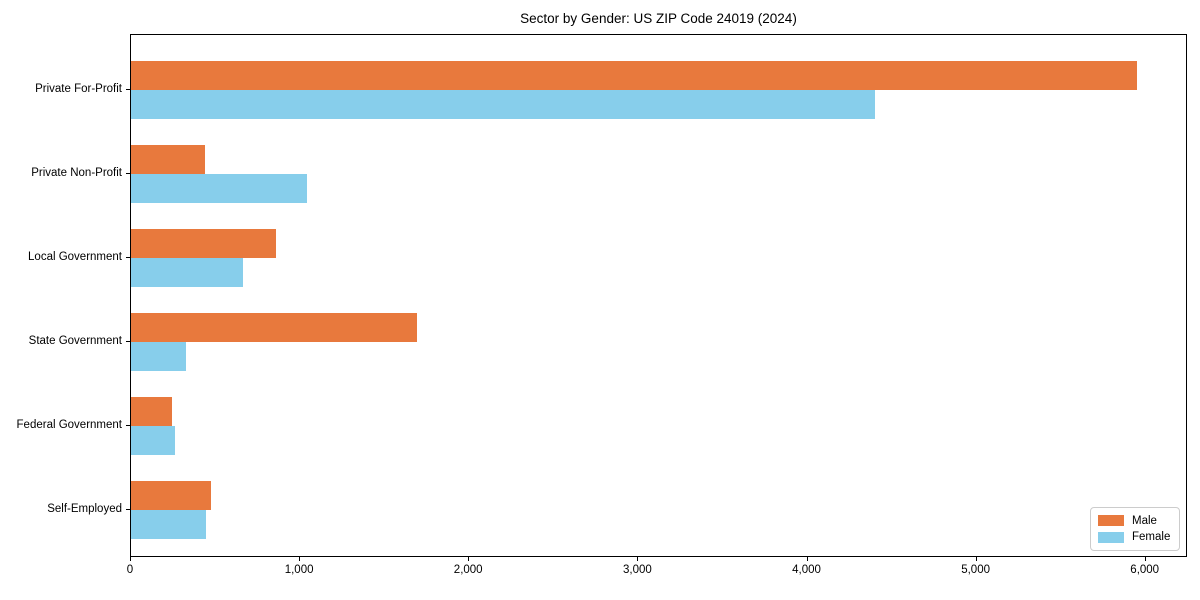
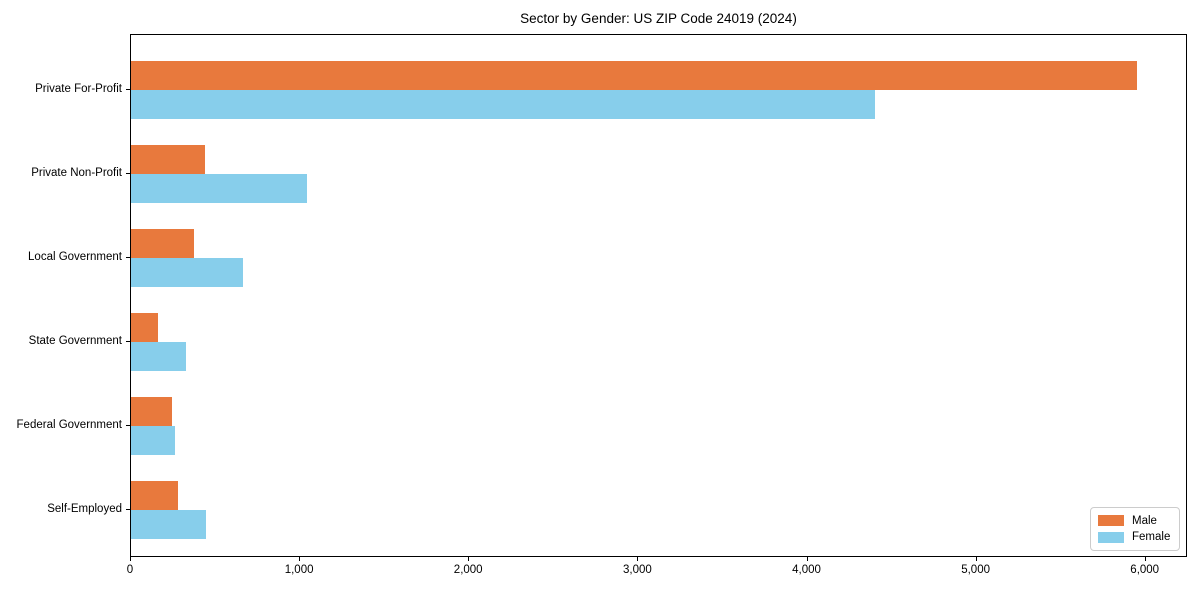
Male/Local Government: 860 -> 370
Male/State Government: 1690 -> 160
Male/Self-Employed: 470 -> 280
